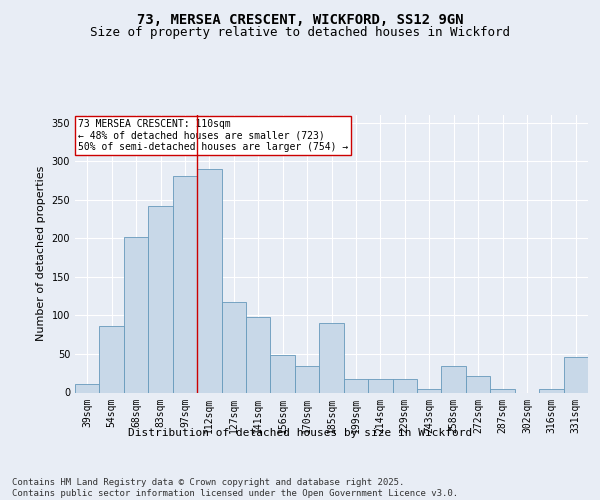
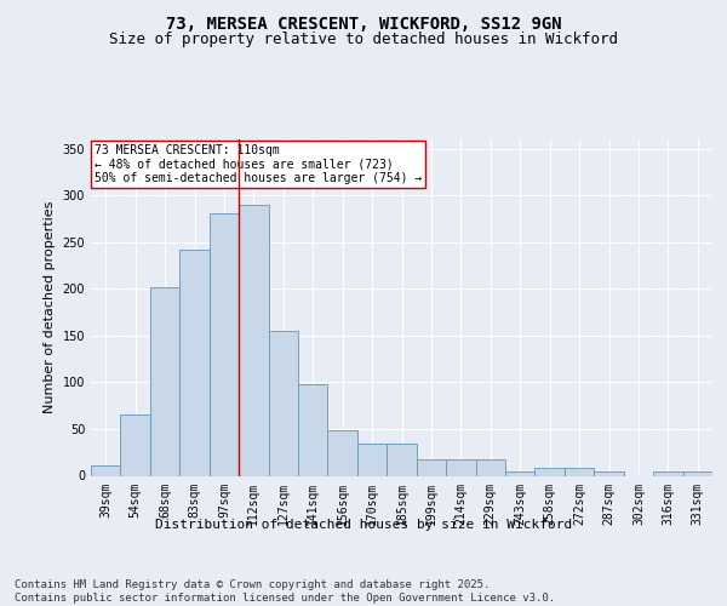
54sqm: 86 -> 65
127sqm: 118 -> 155
185sqm: 90 -> 35
258sqm: 34 -> 9
272sqm: 22 -> 8
331sqm: 46 -> 4
